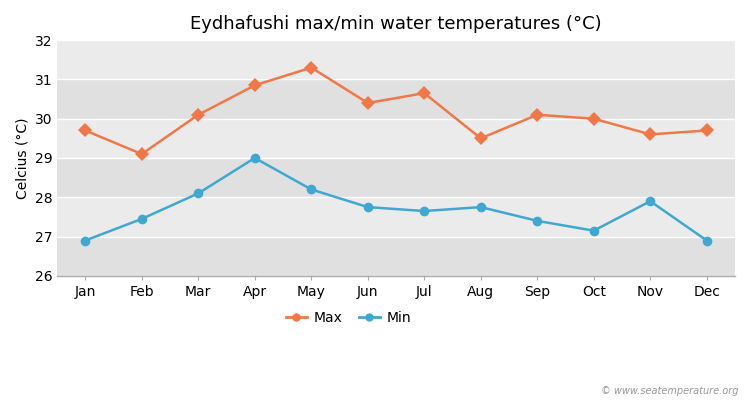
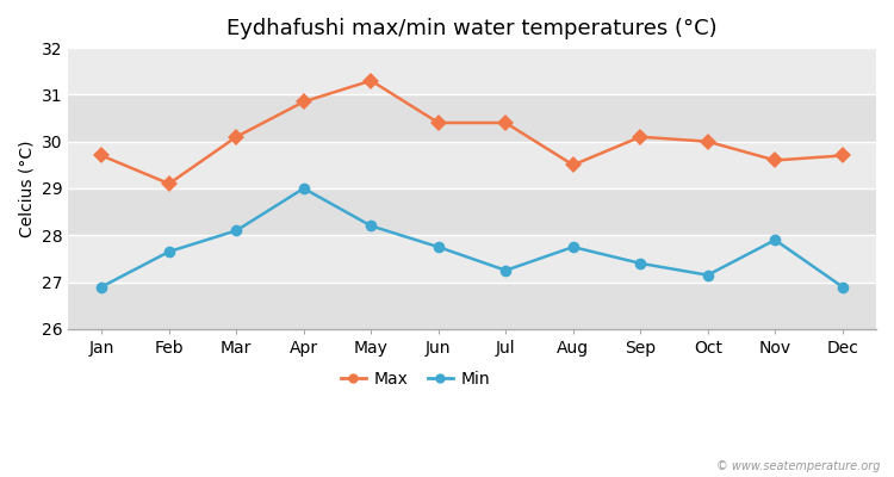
Min/Feb: 27.45 -> 27.65
Max/Jul: 30.65 -> 30.40
Min/Jul: 27.65 -> 27.25
